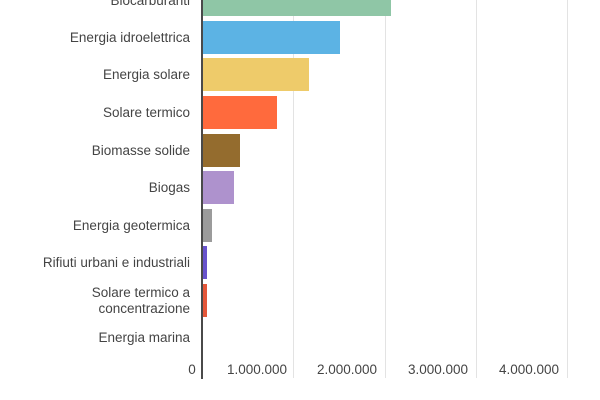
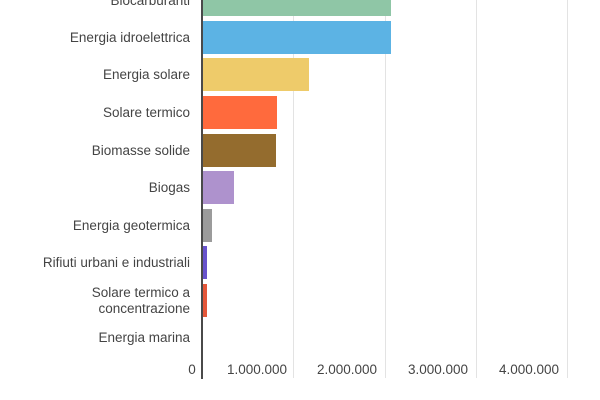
Energia idroelettrica: 1500000 -> 2100000
Biomasse solide: 400000 -> 800000
